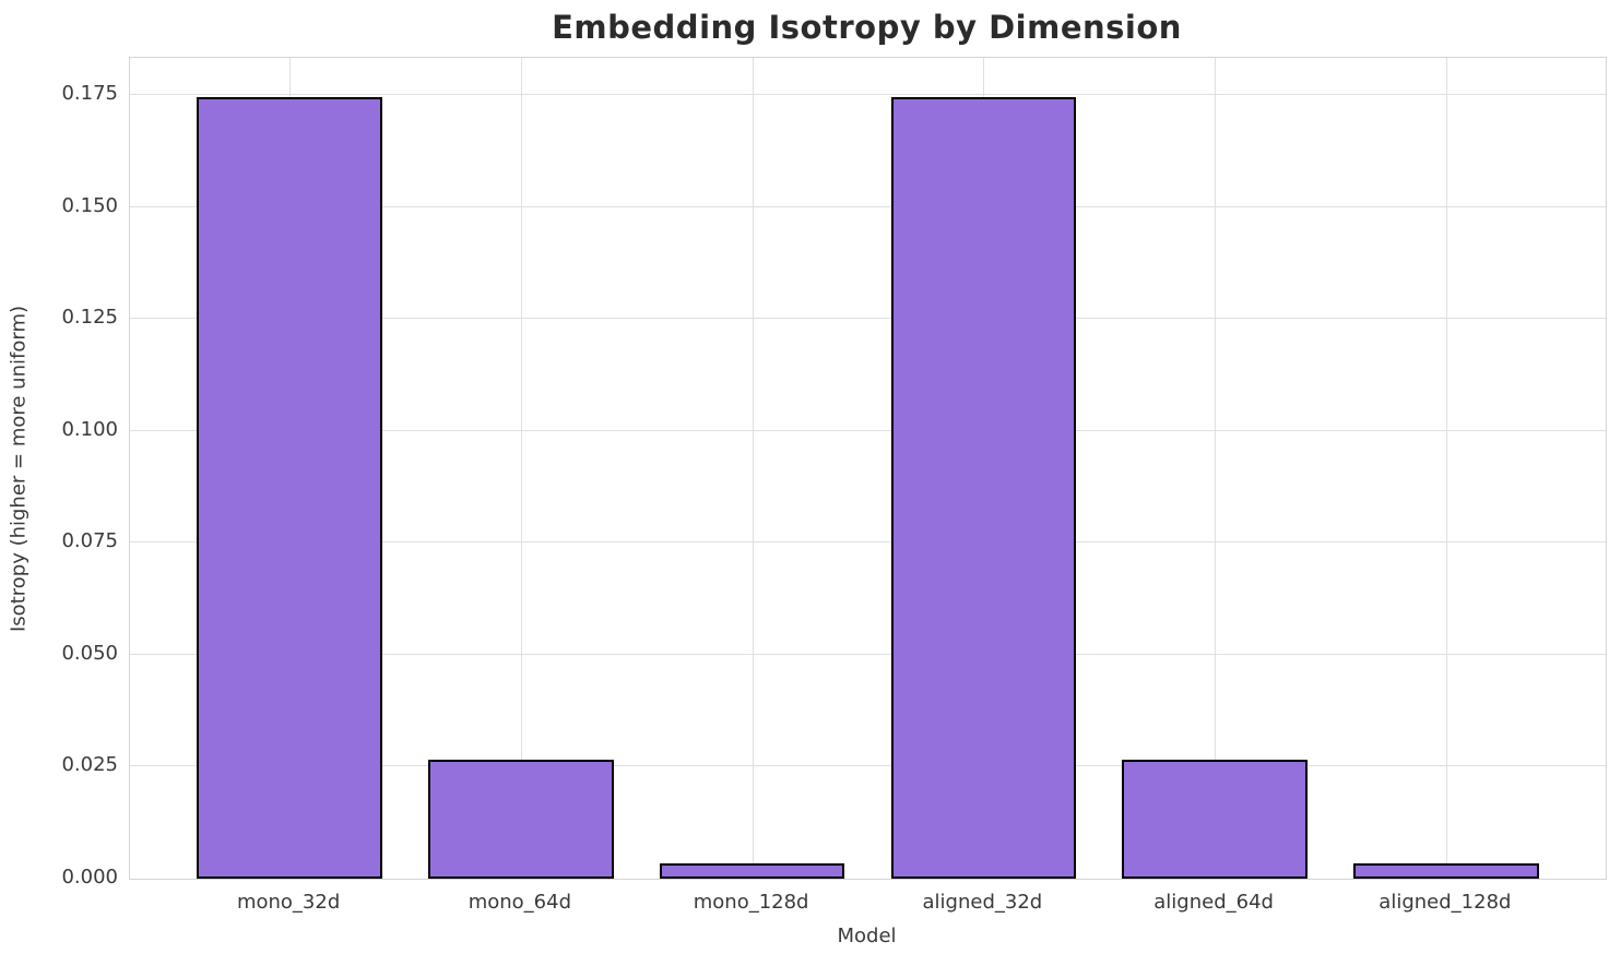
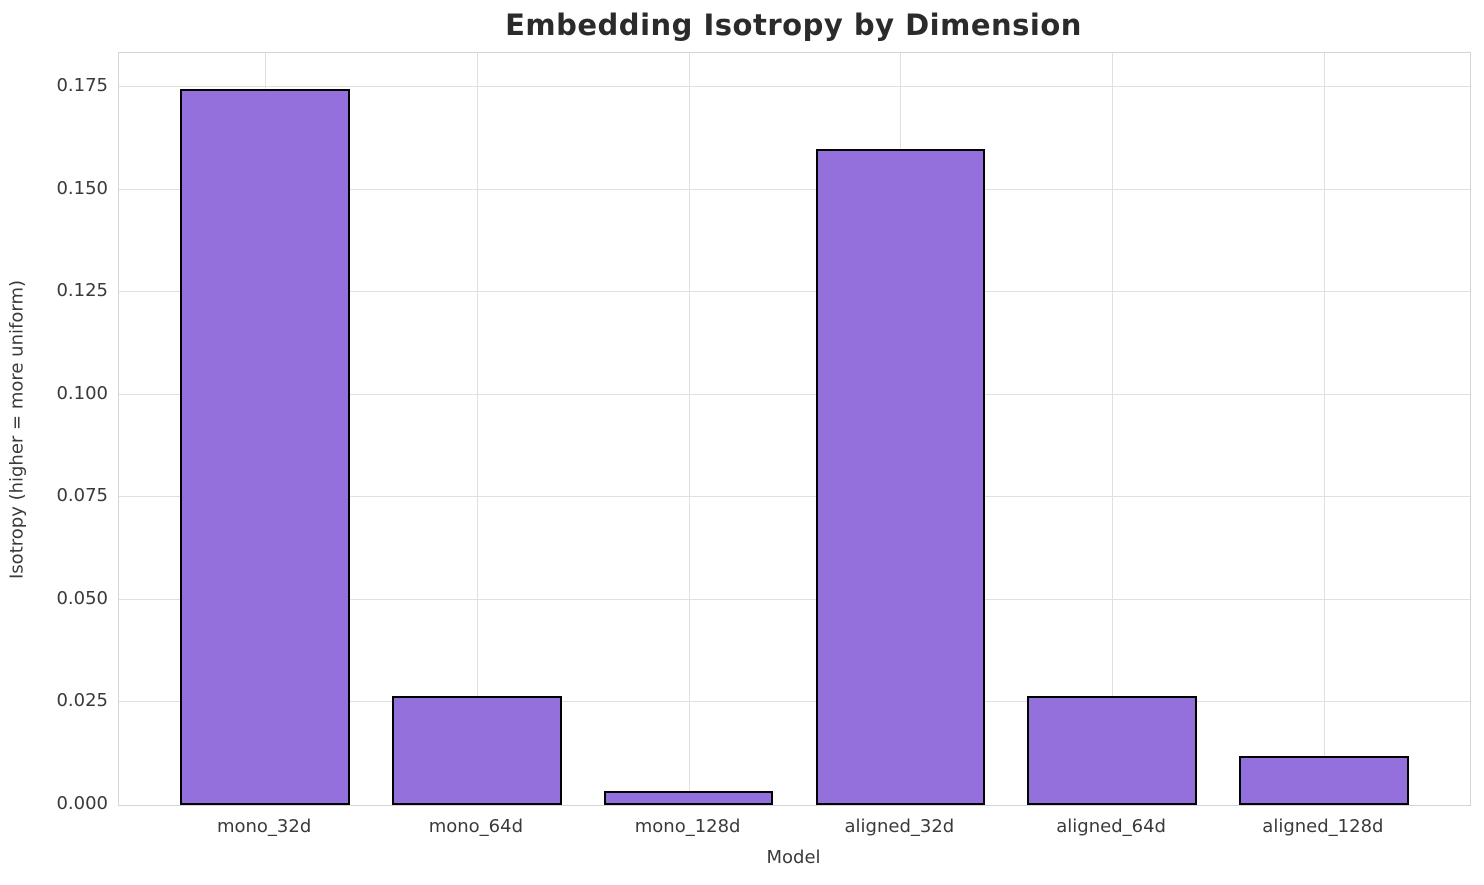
aligned_32d: 0.175 -> 0.160
aligned_128d: 0.004 -> 0.012
